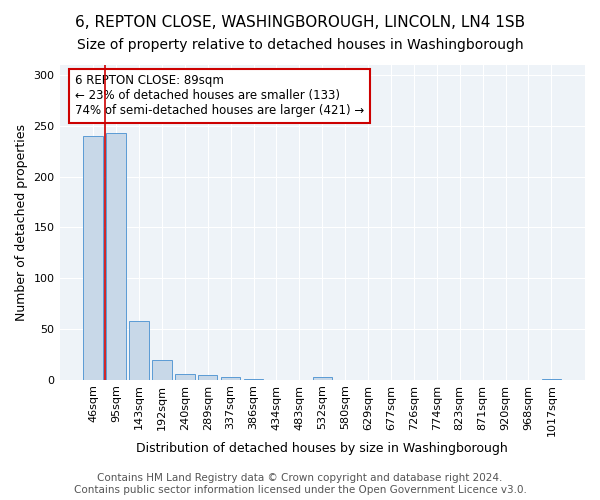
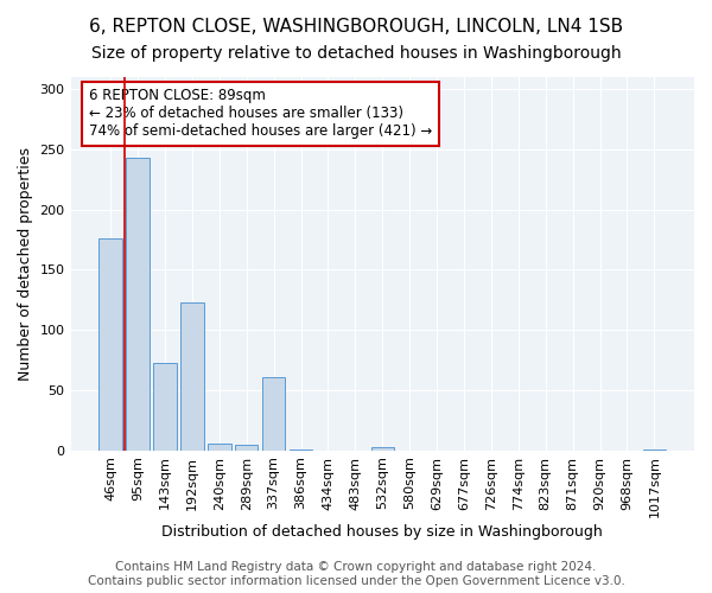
46sqm: 240 -> 176
143sqm: 58 -> 73
192sqm: 19 -> 123
337sqm: 3 -> 61
